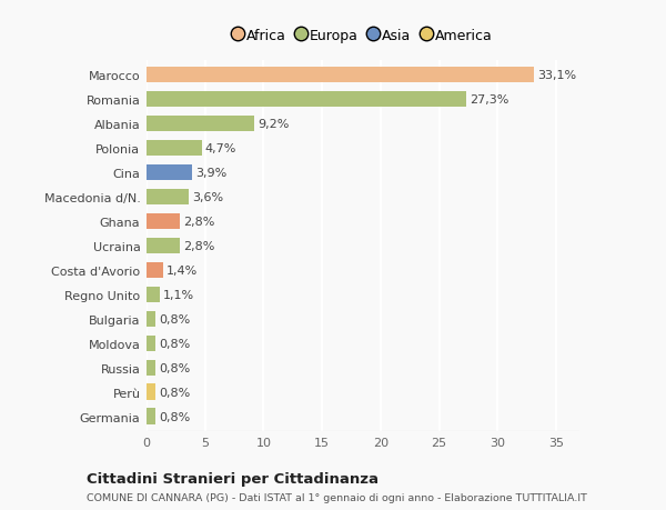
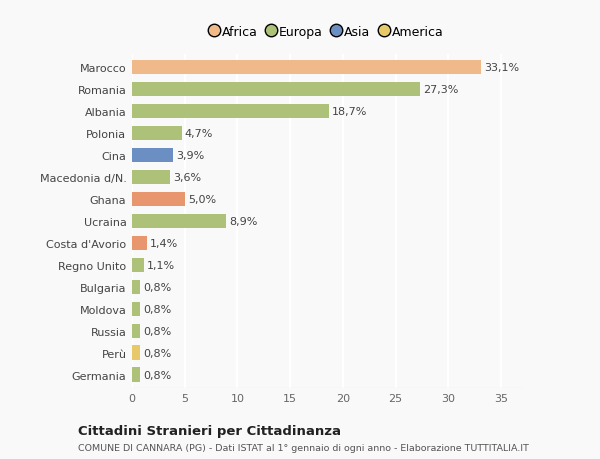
Albania: 9,2% -> 18,7%
Ghana: 2,8% -> 5,0%
Ucraina: 2,8% -> 8,9%
